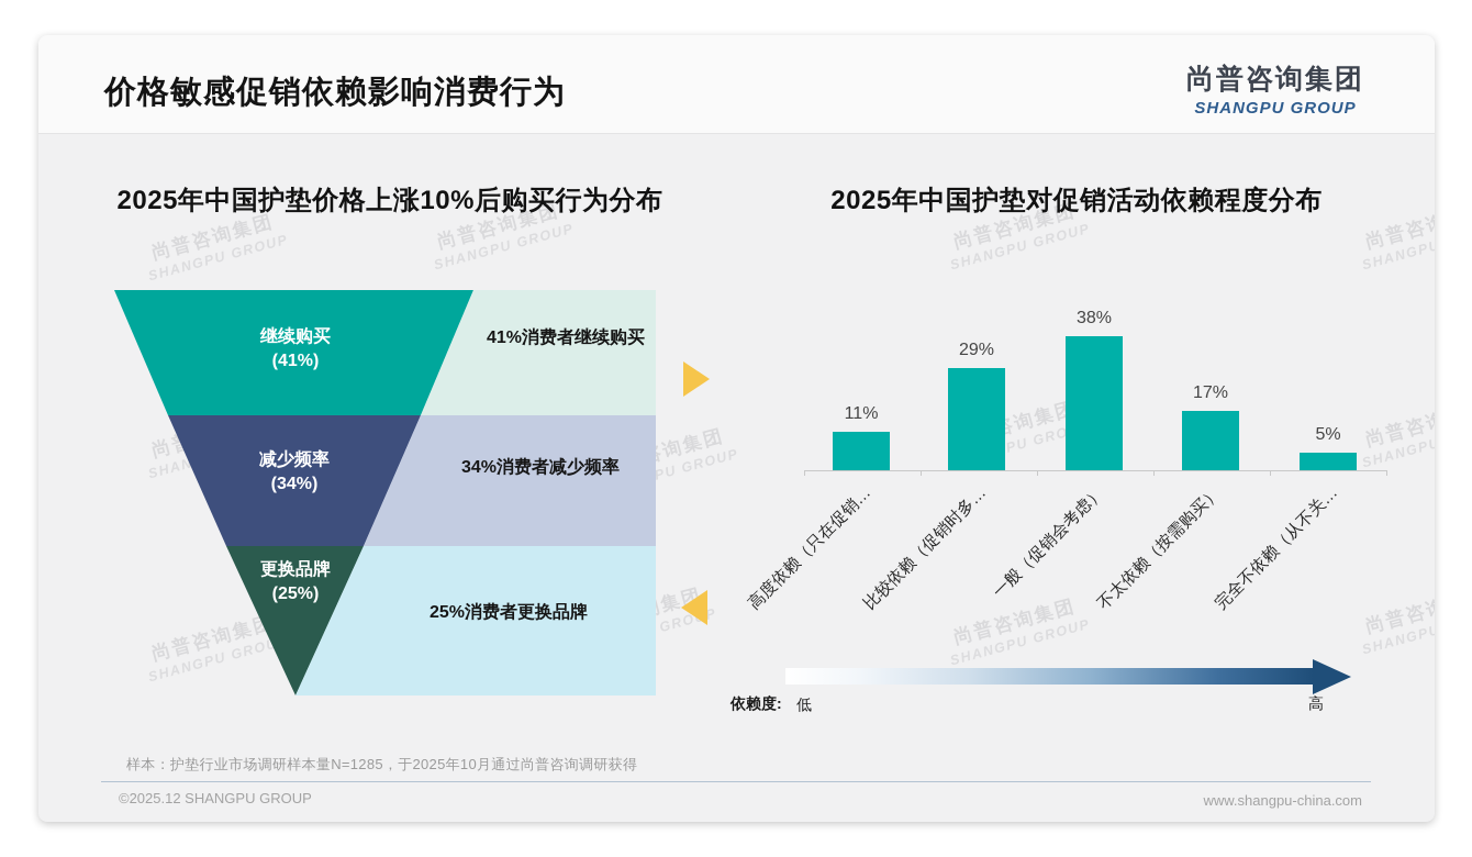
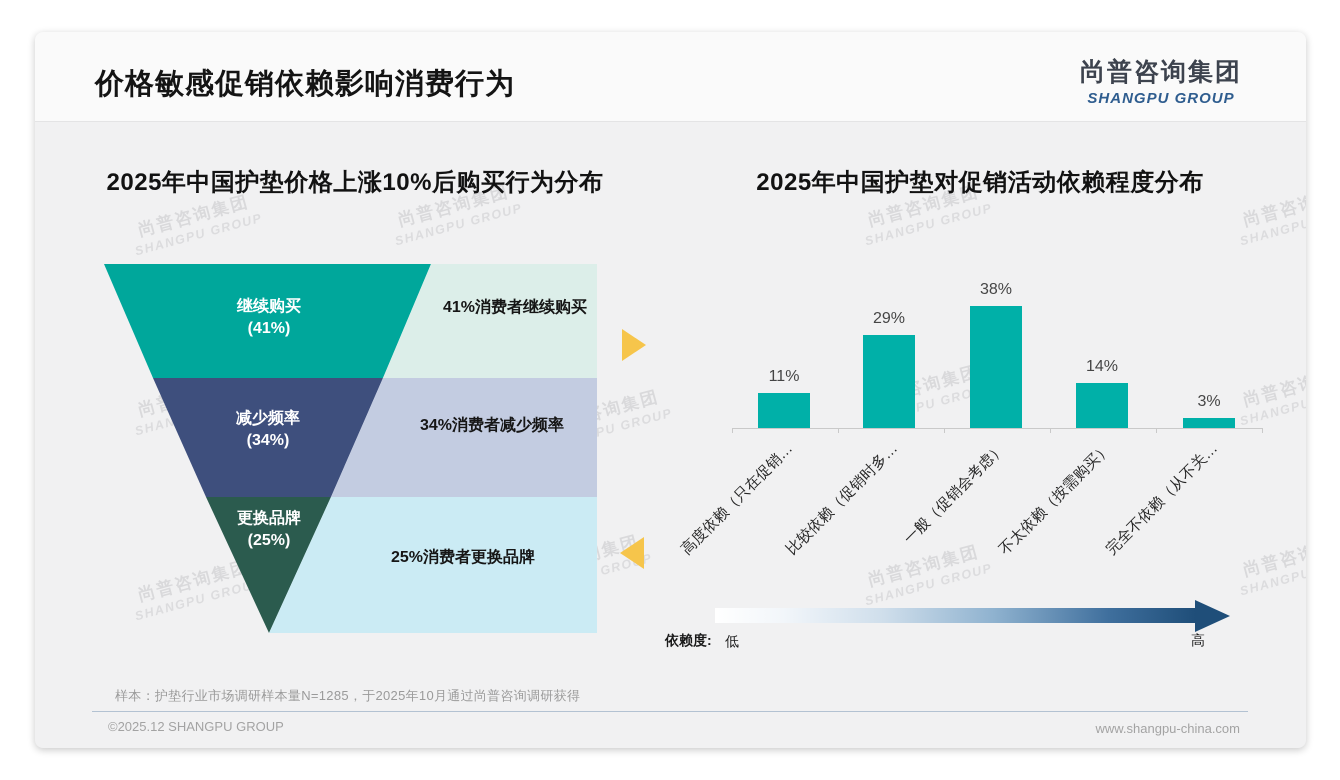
2025年中国护垫对促销活动依赖程度分布/不太依赖（按需购买）: 17% -> 14%
2025年中国护垫对促销活动依赖程度分布/完全不依赖（从不关…: 5% -> 3%
